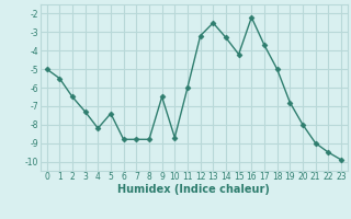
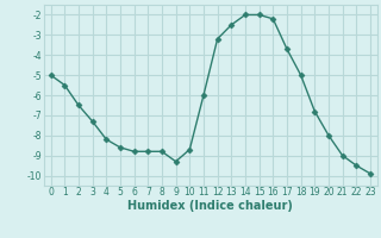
5: -7.4 -> -8.6
9: -6.5 -> -9.3
14: -3.3 -> -2.0
15: -4.2 -> -2.0
